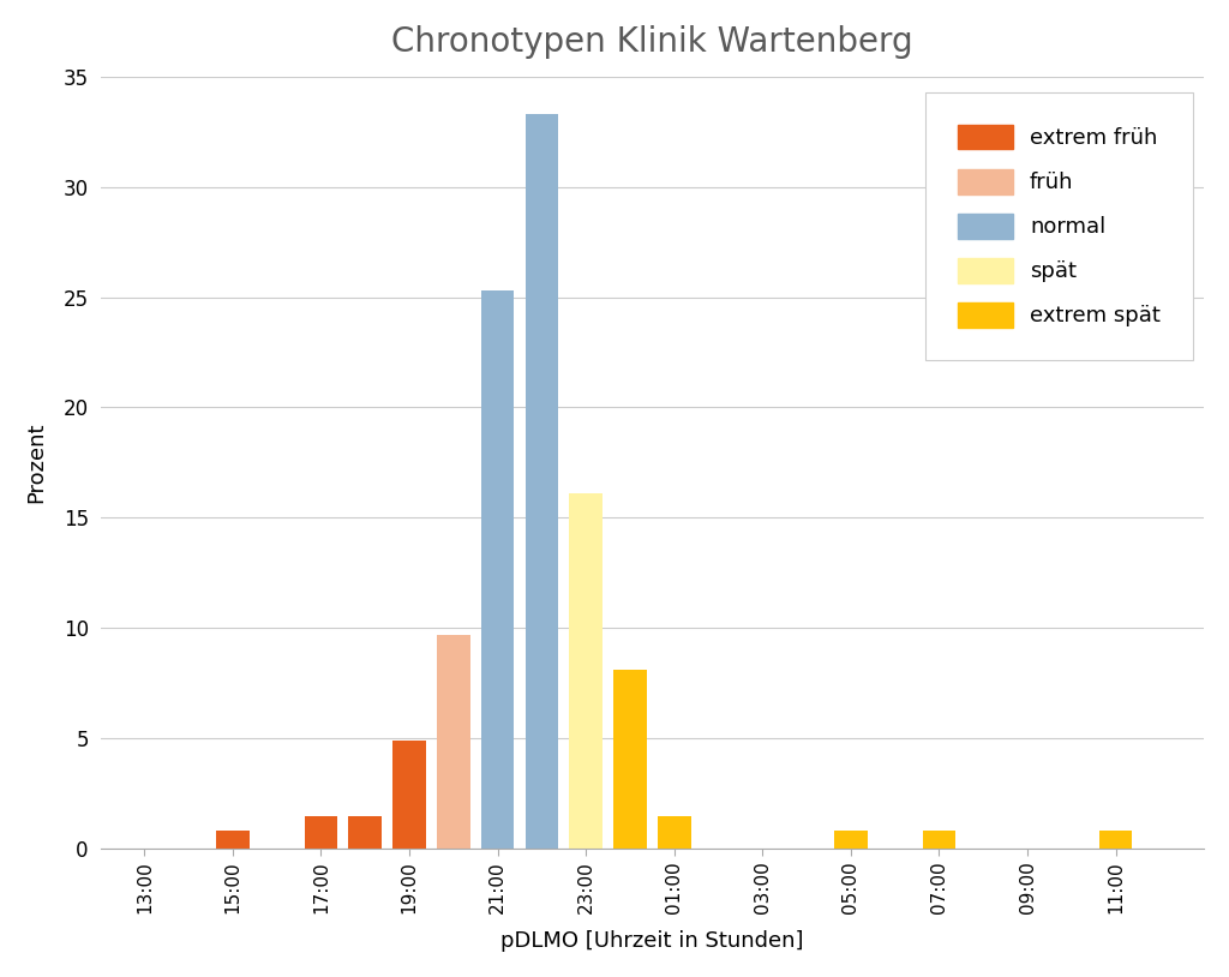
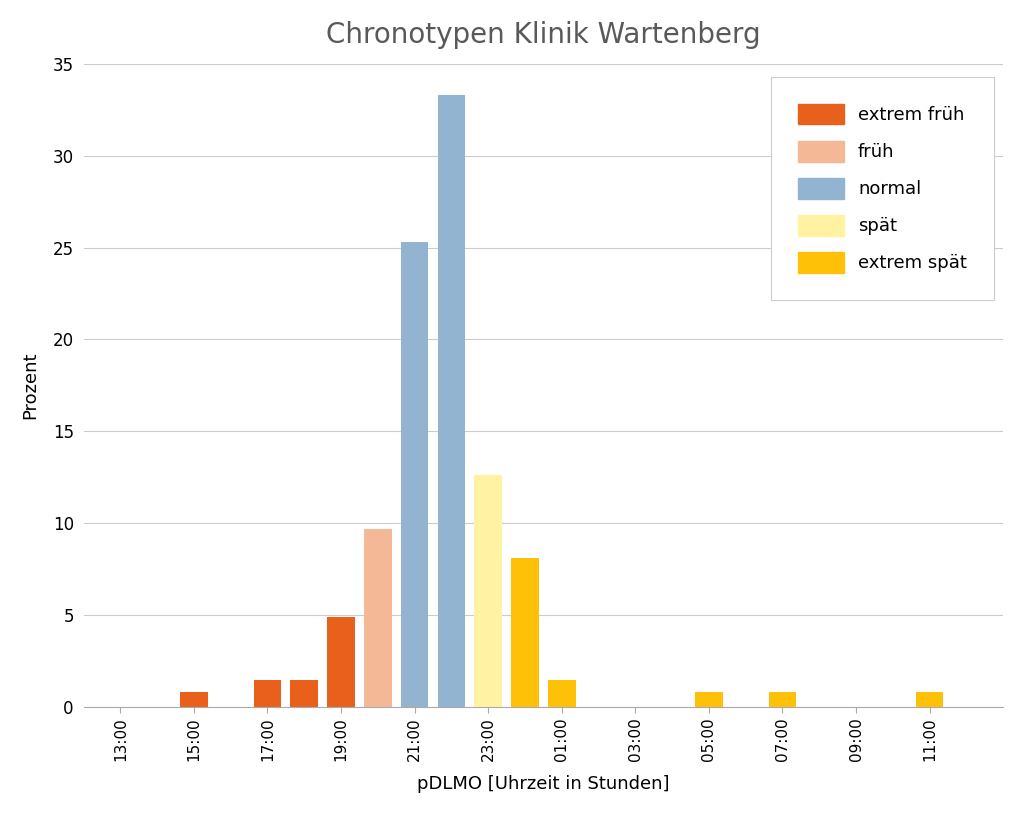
23:00: 16.1 -> 12.6
